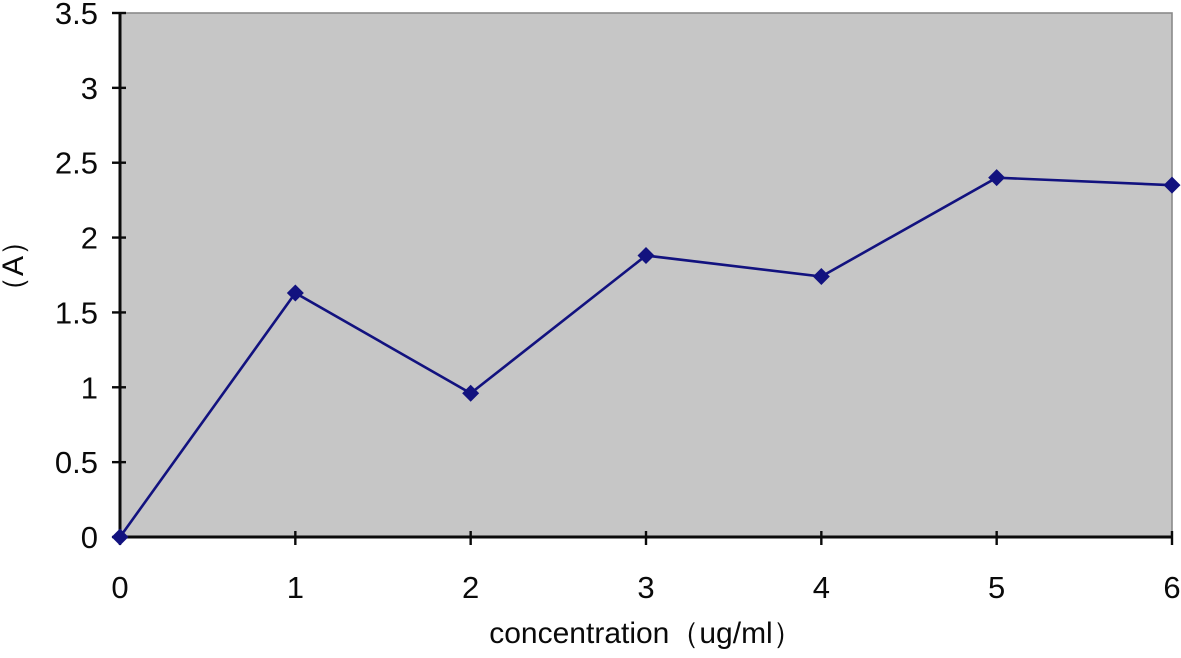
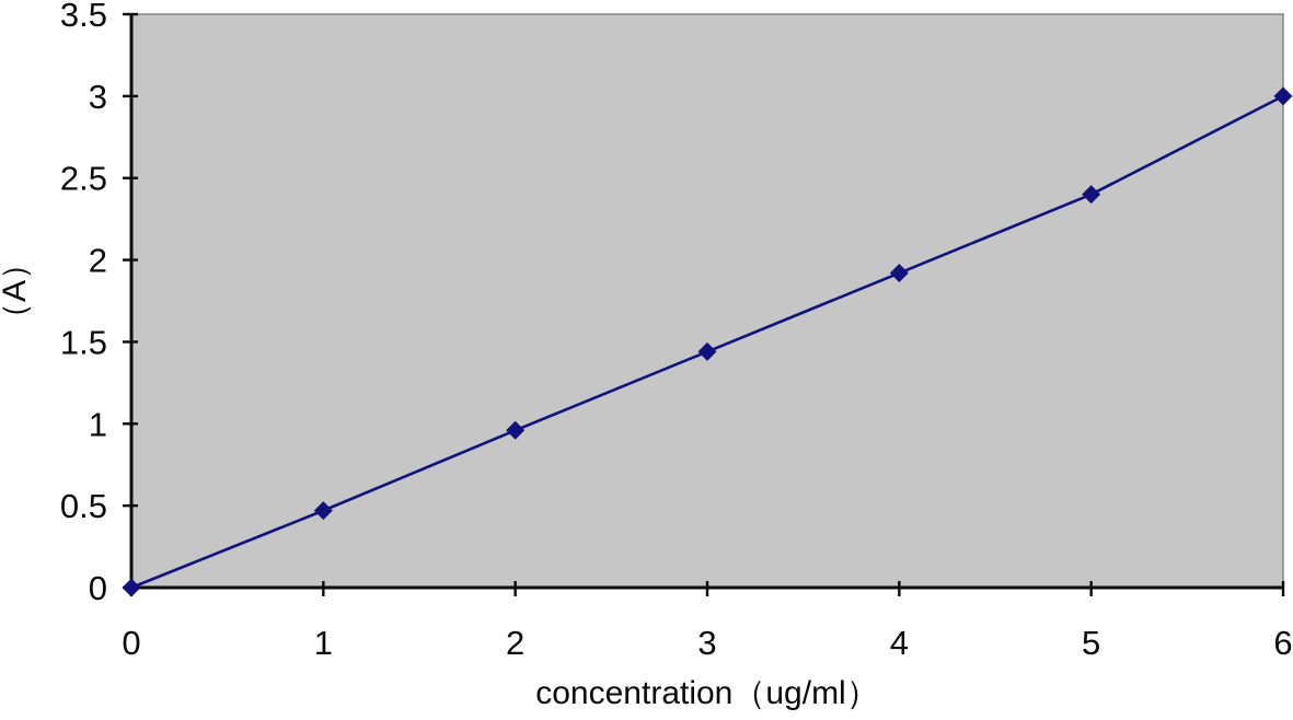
1: 1.63 -> 0.47
3: 1.88 -> 1.44
4: 1.74 -> 1.92
6: 2.35 -> 3.00
